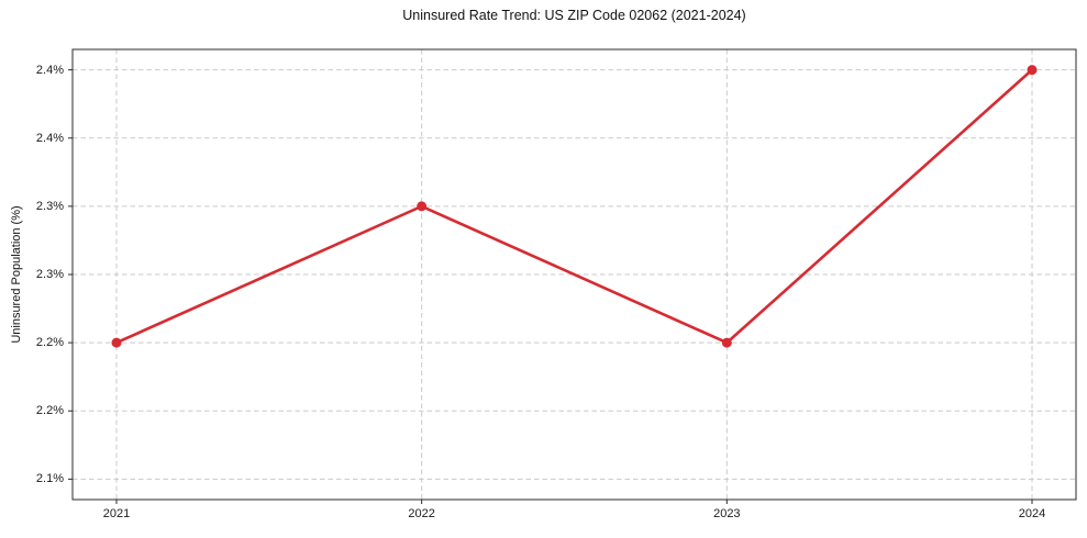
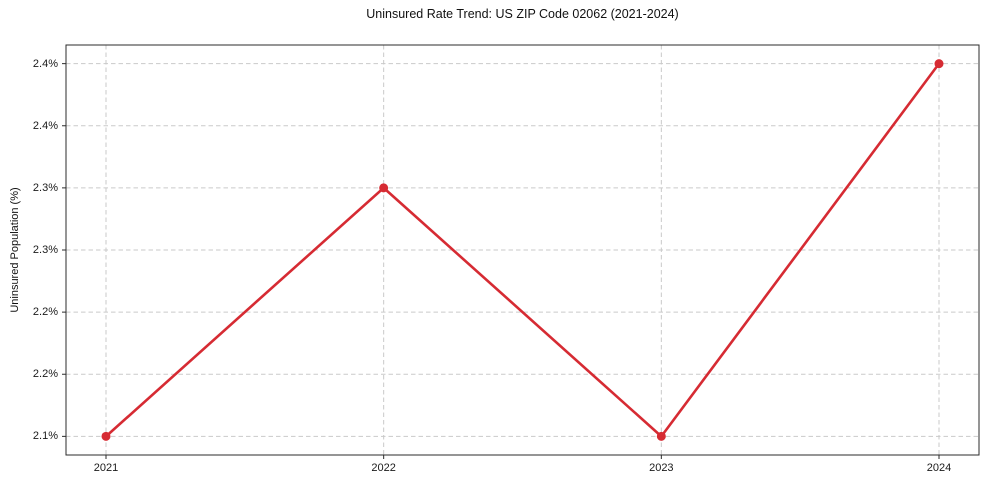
2021: 2.2% -> 2.1%
2023: 2.2% -> 2.1%
